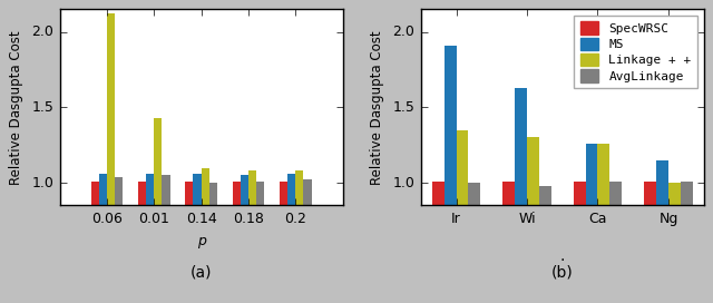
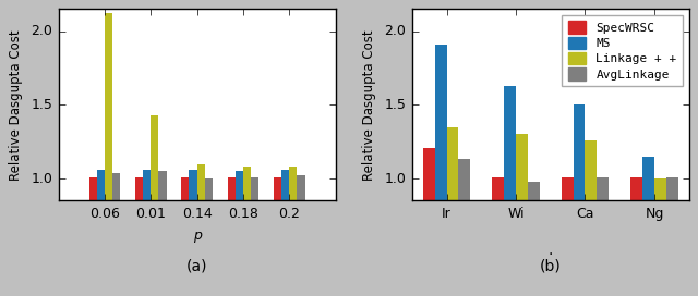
SpecWRSC/Ir: 1.01 -> 1.21
AvgLinkage/Ir: 1.00 -> 1.13
MS/Ca: 1.26 -> 1.50
